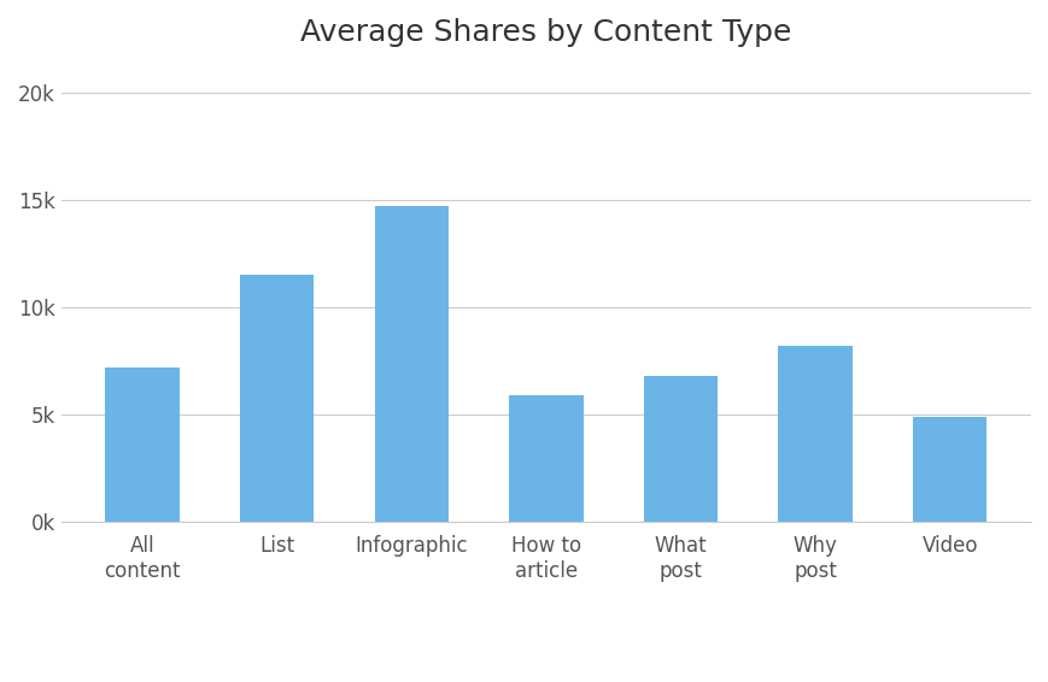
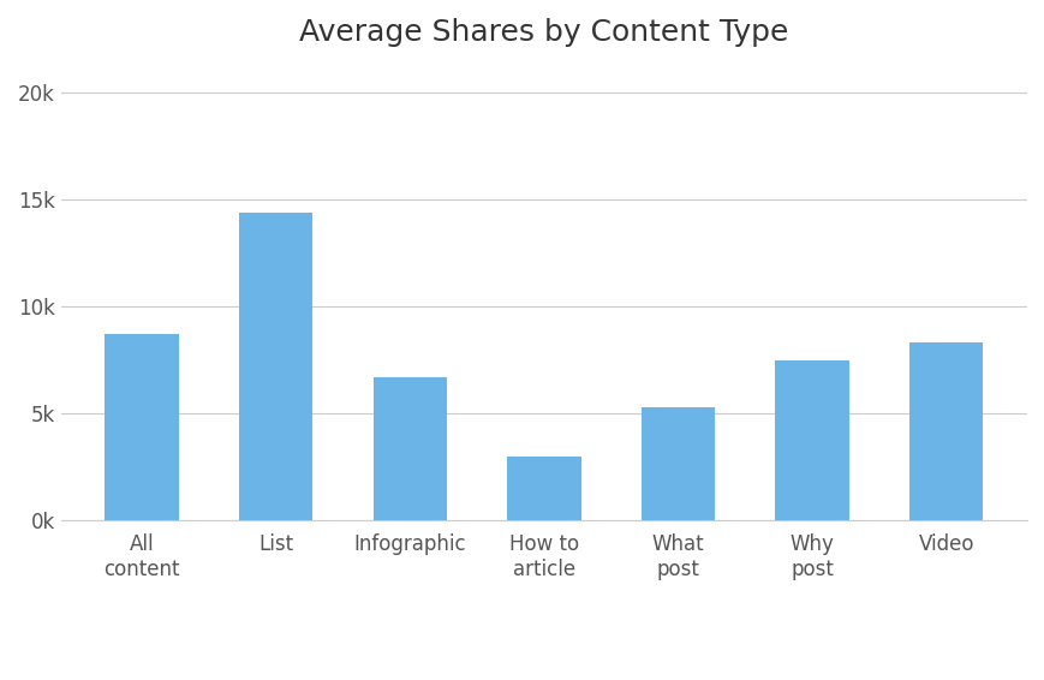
All content: 7.2k -> 8.7k
List: 11.5k -> 14.4k
Infographic: 14.7k -> 6.7k
How to article: 5.9k -> 3.0k
What post: 6.8k -> 5.3k
Why post: 8.2k -> 7.5k
Video: 4.9k -> 8.3k
